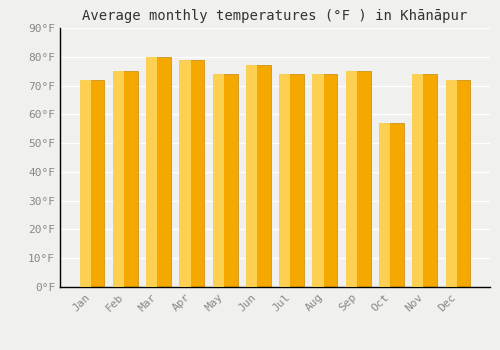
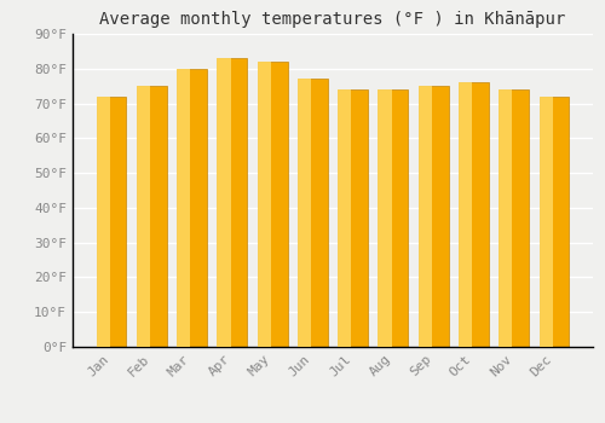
Apr: 79°F -> 83°F
May: 74°F -> 82°F
Oct: 57°F -> 76°F
